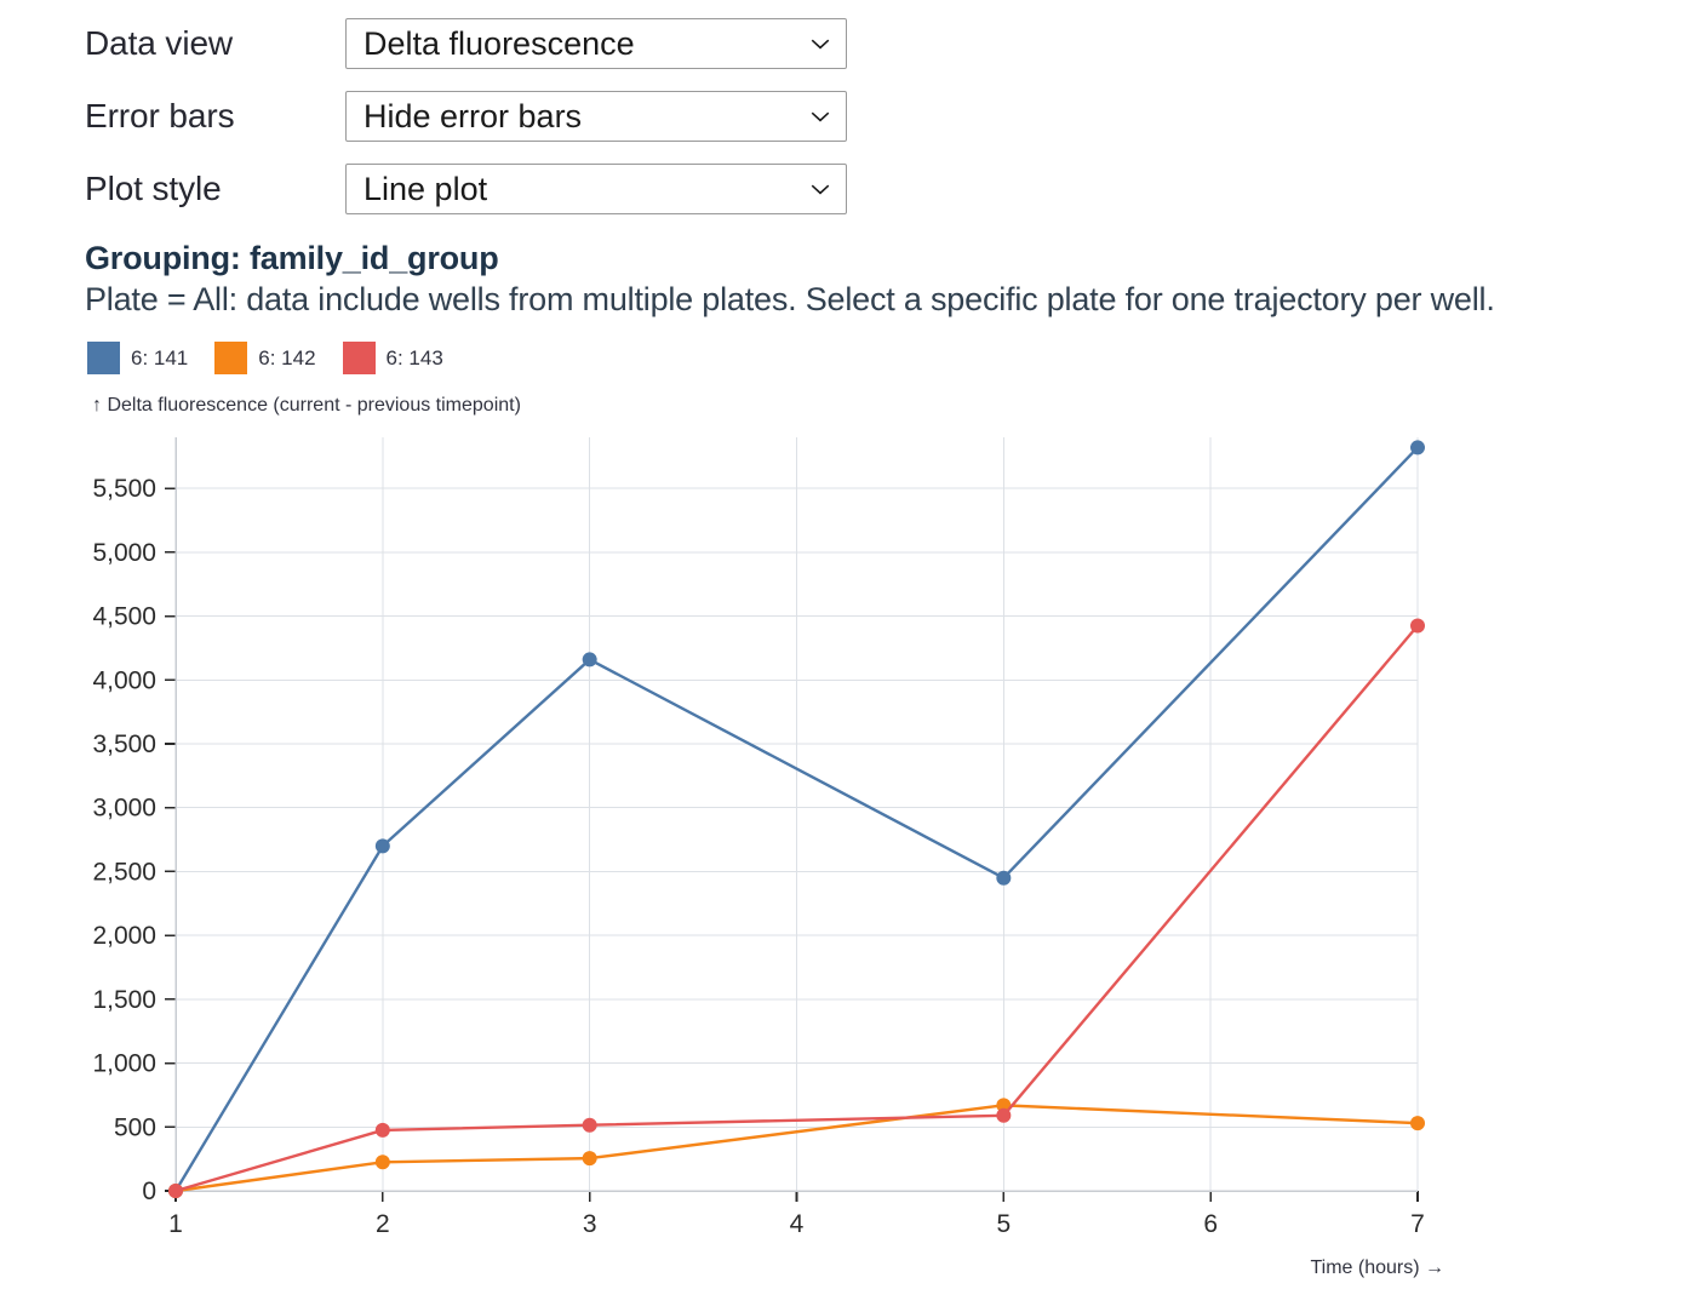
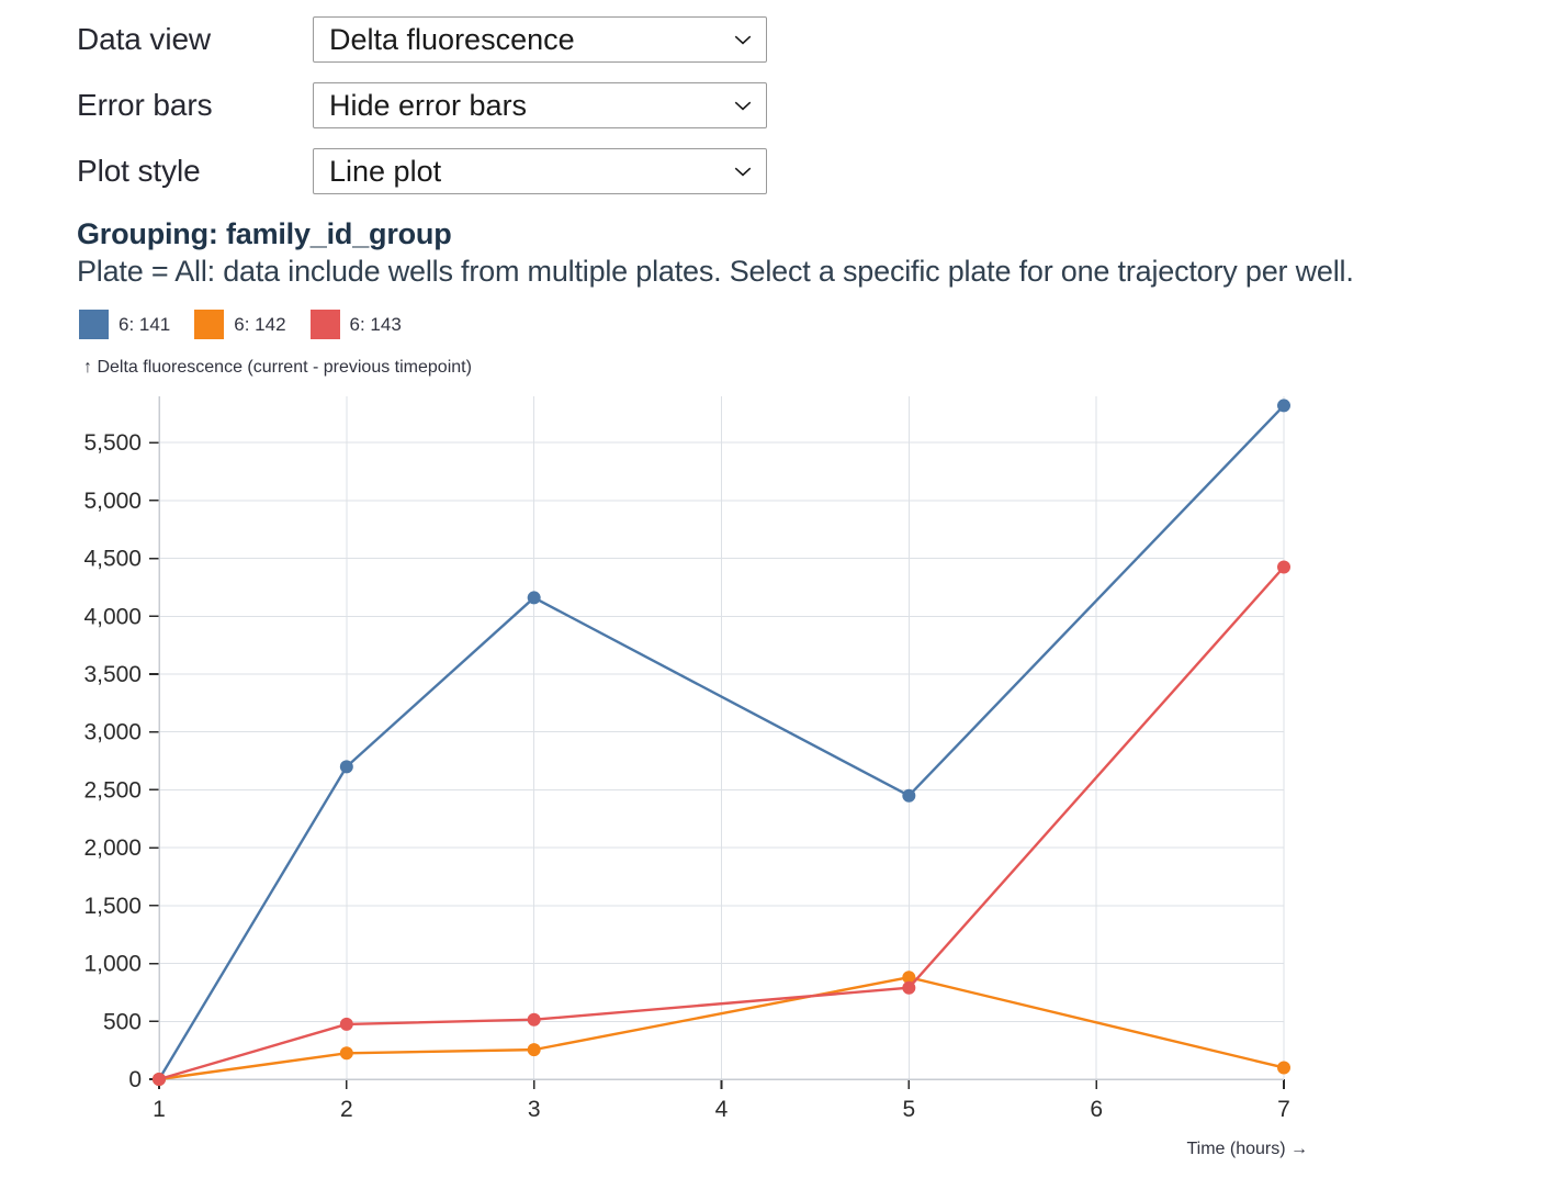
6: 142/5: 670 -> 880
6: 143/5: 590 -> 790
6: 142/7: 530 -> 100
